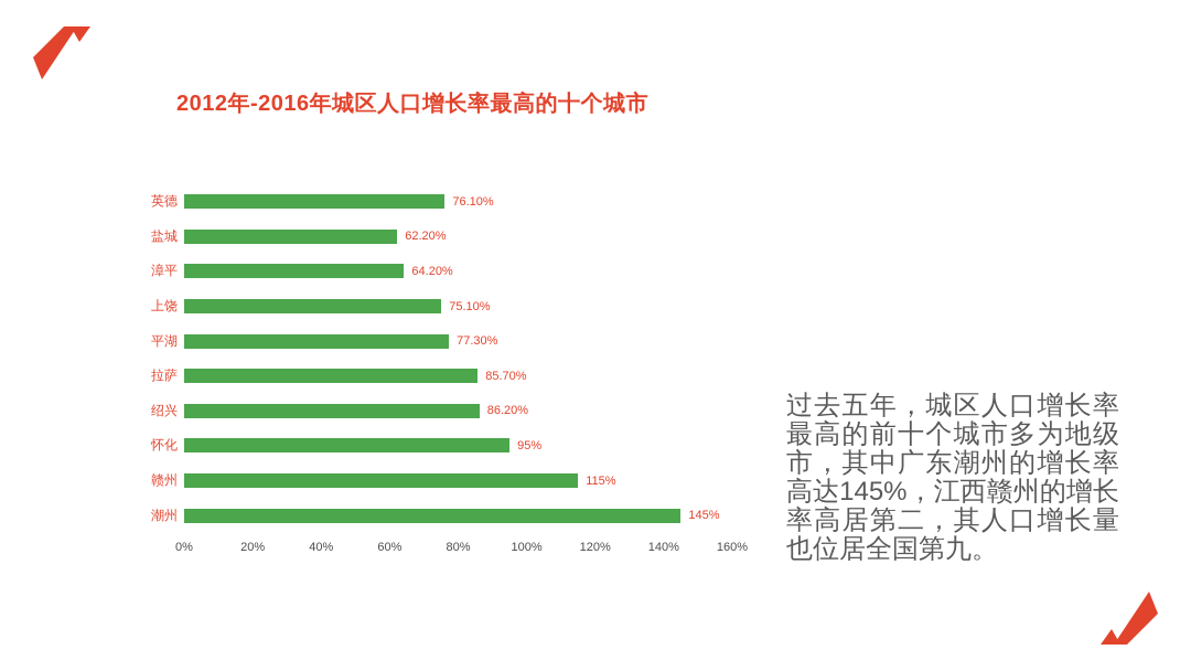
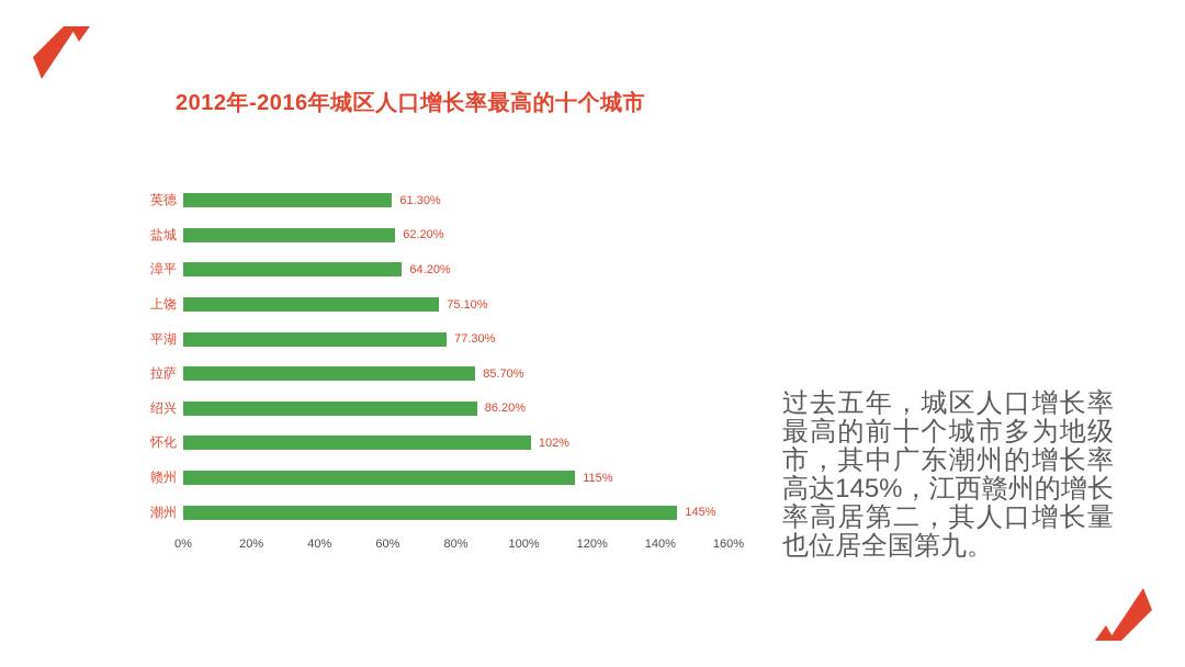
英德: 76.10% -> 61.30%
怀化: 95% -> 102%
